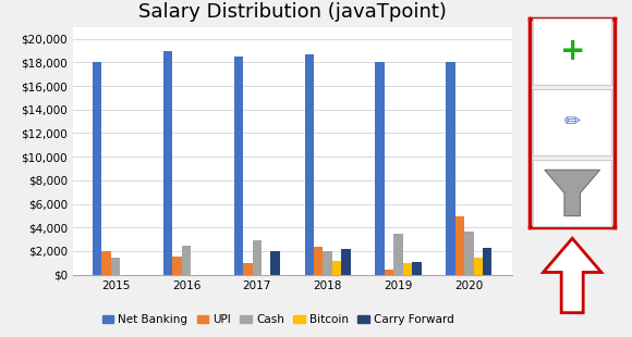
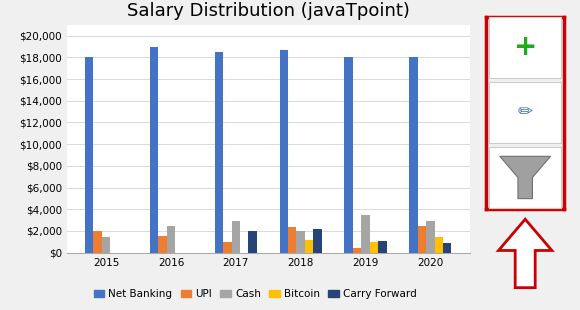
UPI/2020: $4,900 -> $2,500
Cash/2020: $3,700 -> $2,900
Carry Forward/2020: $2,300 -> $900
